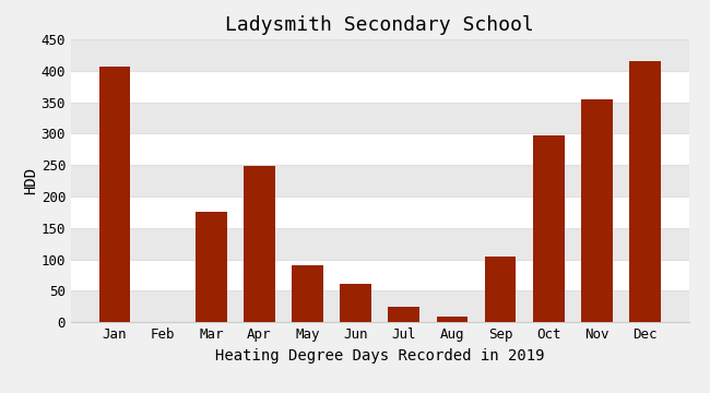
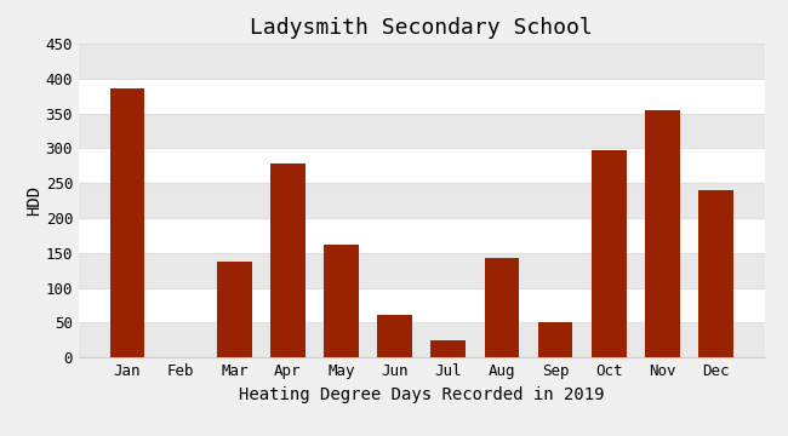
Jan: 407 -> 386
Mar: 175 -> 138
Apr: 248 -> 278
May: 91 -> 162
Aug: 9 -> 142
Sep: 104 -> 50
Dec: 415 -> 240
